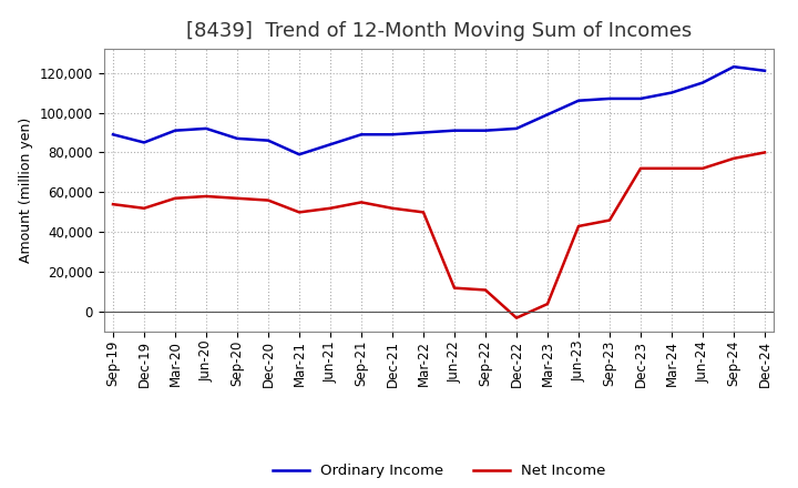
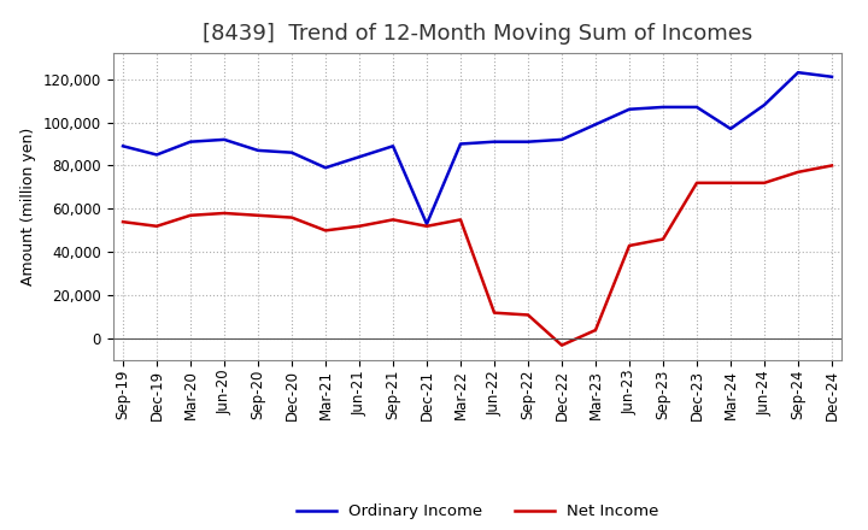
Ordinary Income/Dec-21: 89,000 -> 53,000
Net Income/Mar-22: 50,000 -> 55,000
Ordinary Income/Mar-24: 110,000 -> 97,000
Ordinary Income/Jun-24: 115,000 -> 108,000
